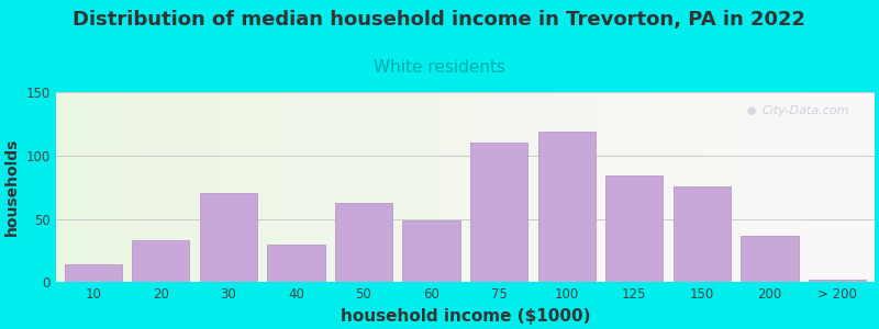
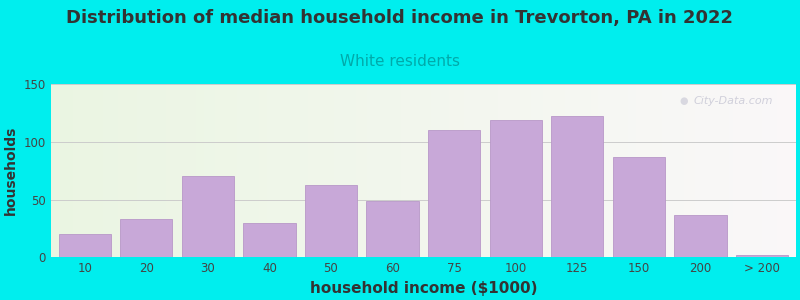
10: 14 -> 20
125: 84 -> 122
150: 76 -> 87
